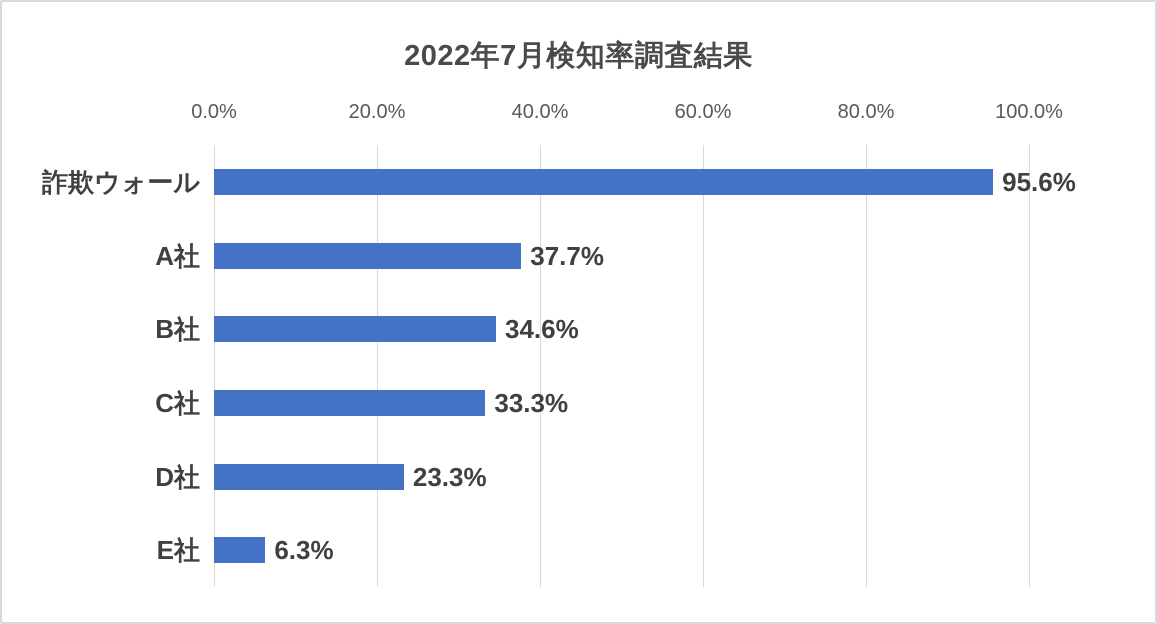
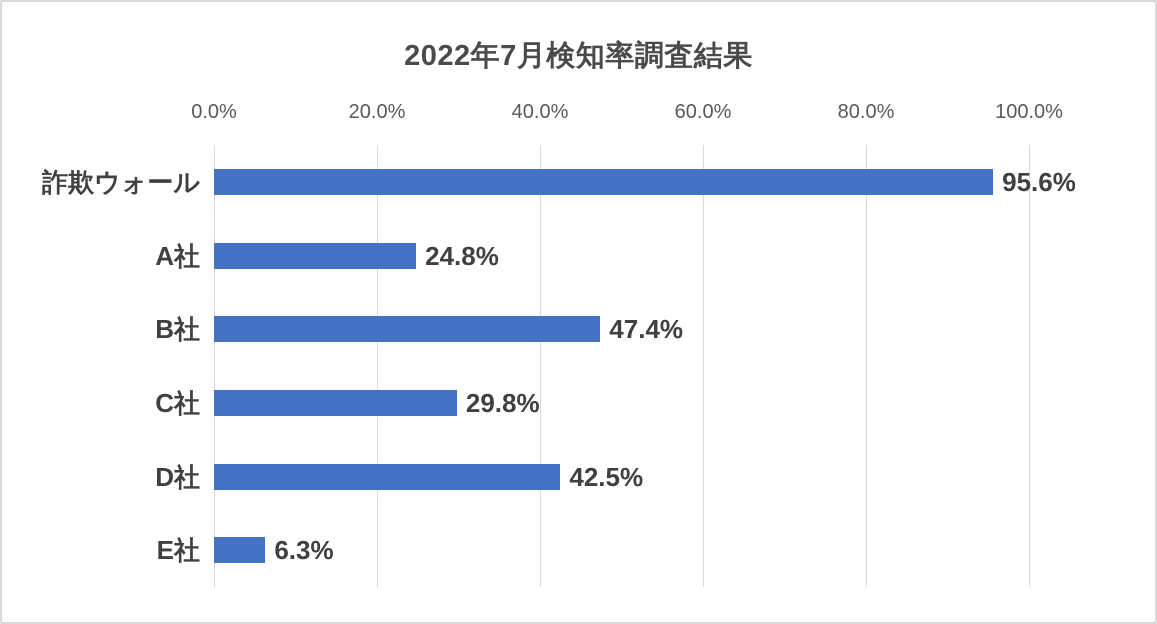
A社: 37.7% -> 24.8%
B社: 34.6% -> 47.4%
C社: 33.3% -> 29.8%
D社: 23.3% -> 42.5%
